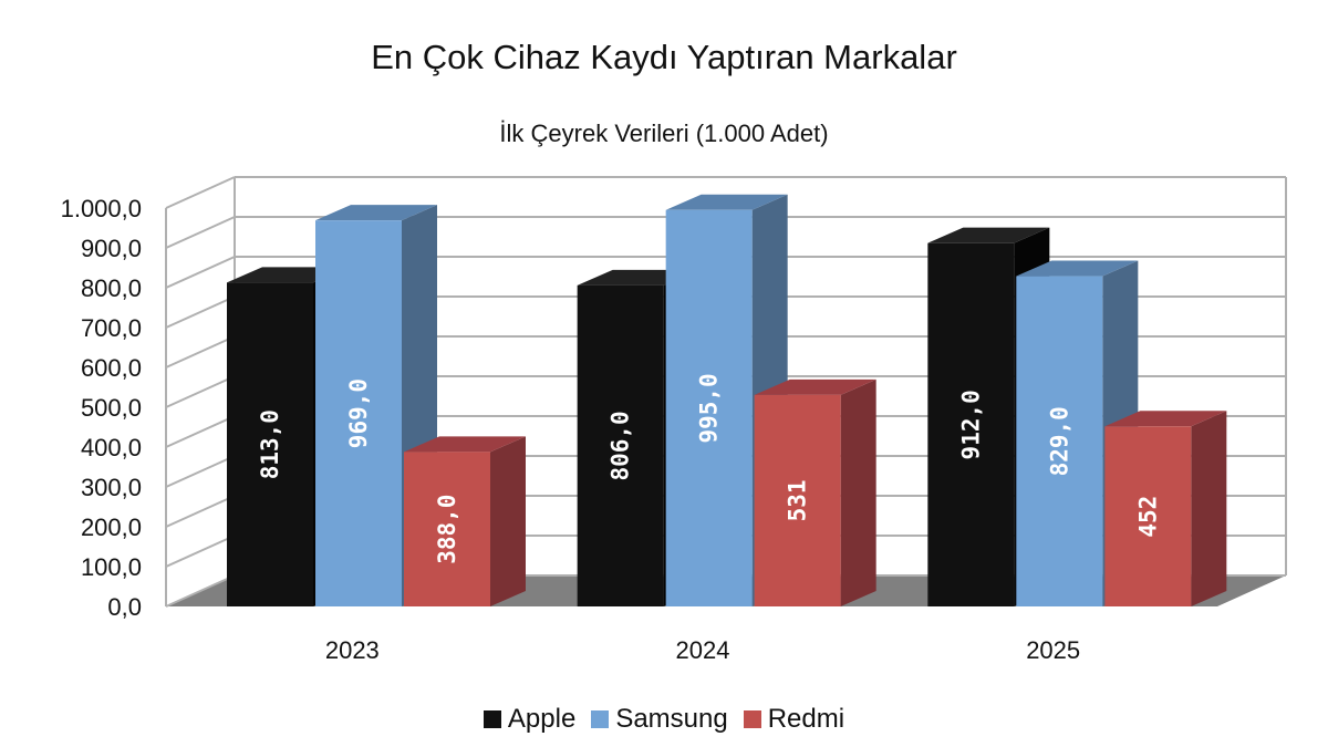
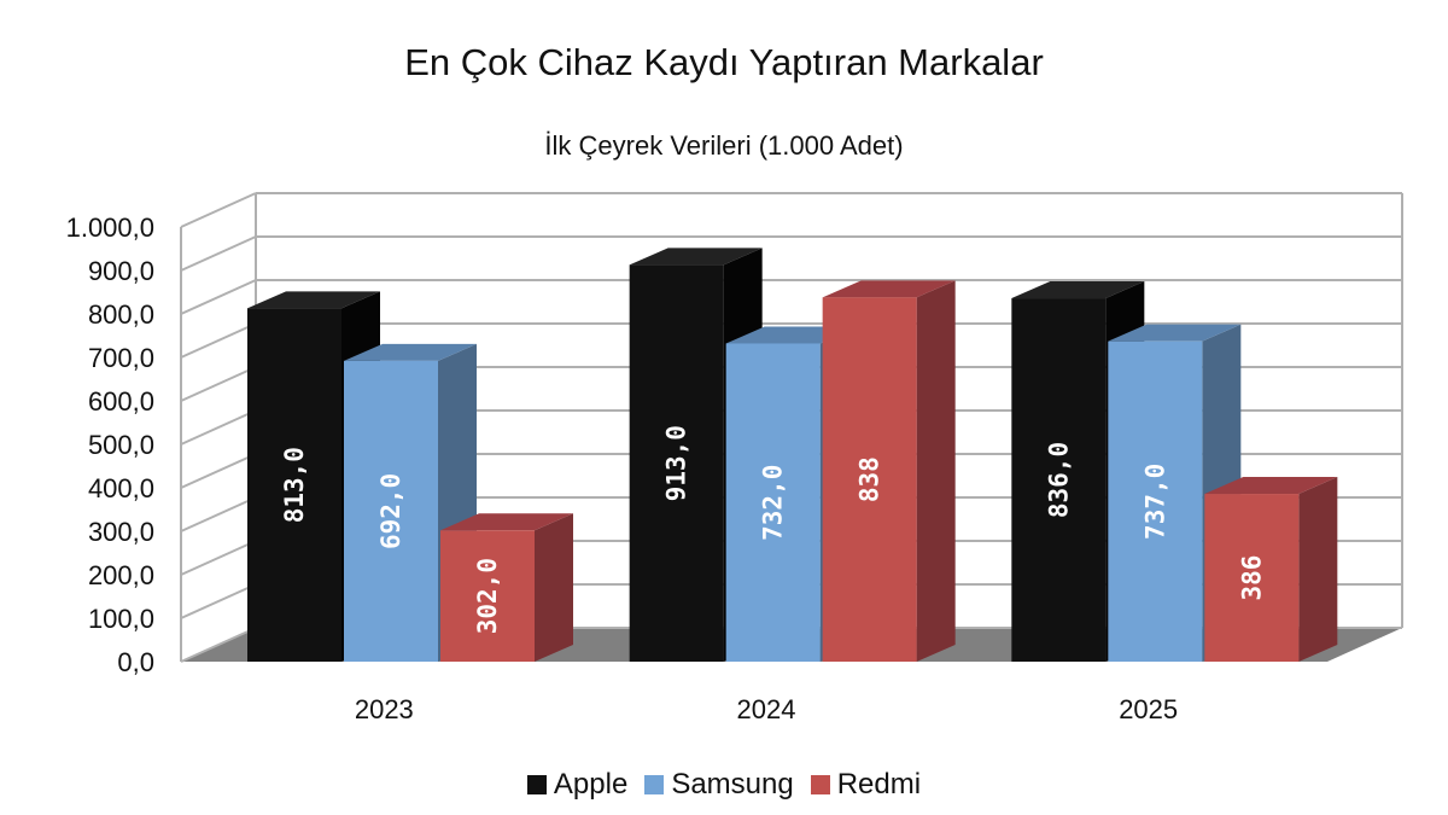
Samsung/2023: 969,0 -> 692,0
Redmi/2023: 388,0 -> 302,0
Apple/2024: 806,0 -> 913,0
Samsung/2024: 995,0 -> 732,0
Redmi/2024: 531 -> 838
Apple/2025: 912,0 -> 836,0
Samsung/2025: 829,0 -> 737,0
Redmi/2025: 452 -> 386
